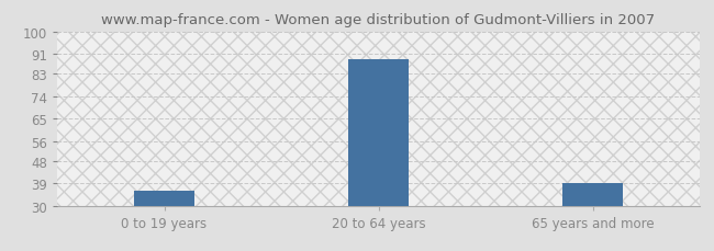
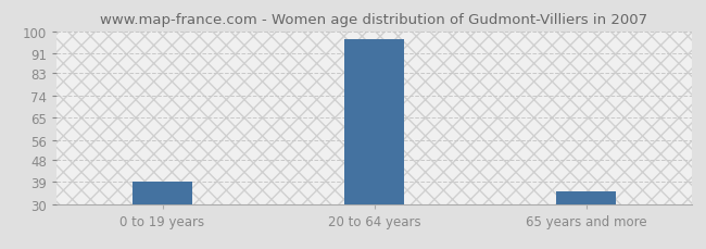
0 to 19 years: 36 -> 39
20 to 64 years: 89 -> 97
65 years and more: 39 -> 35
